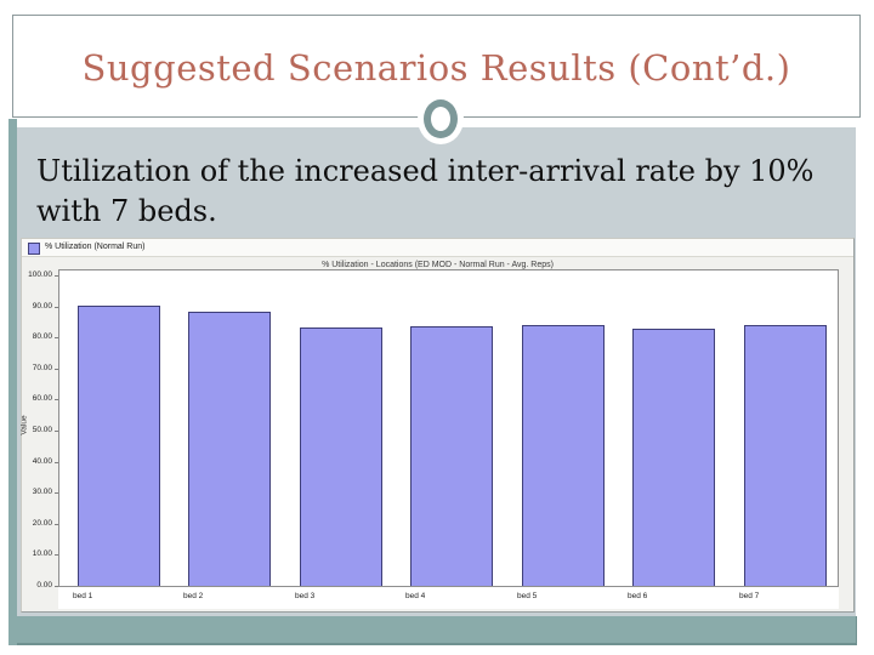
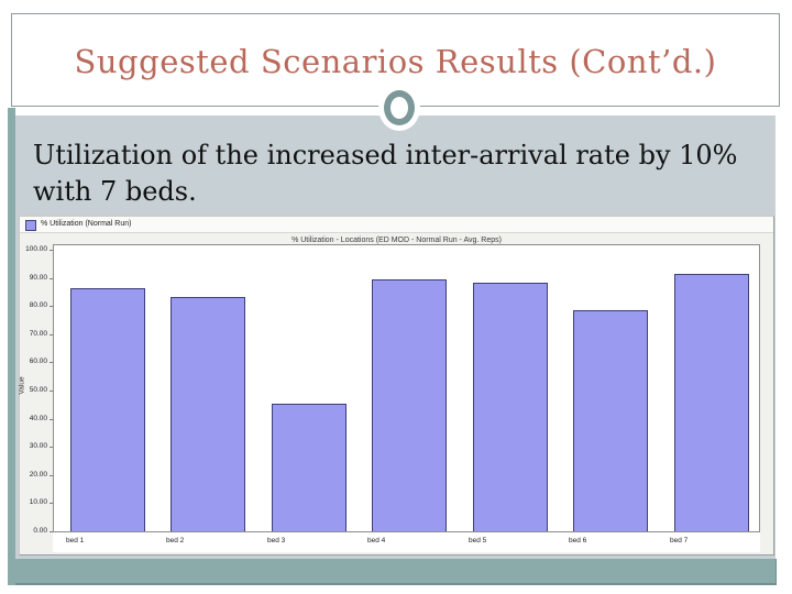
bed 1: 90 -> 86
bed 2: 88 -> 83
bed 3: 83 -> 45
bed 4: 83 -> 89
bed 5: 84 -> 88
bed 6: 82 -> 78
bed 7: 84 -> 91
